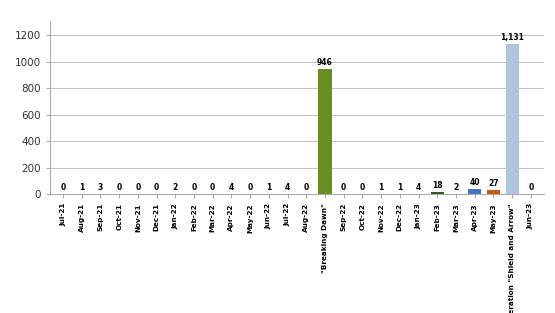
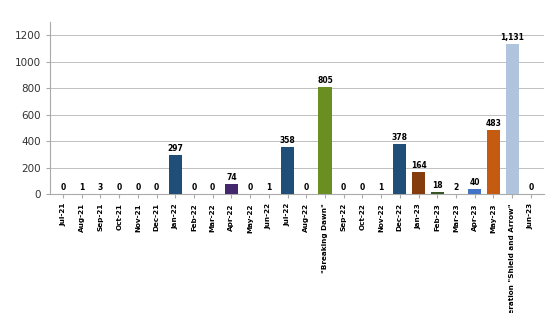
Jan-22: 2 -> 297
Apr-22: 4 -> 74
Jul-22: 4 -> 358
"Breaking Dawn": 946 -> 805
Dec-22: 1 -> 378
Jan-23: 4 -> 164
May-23: 27 -> 483
